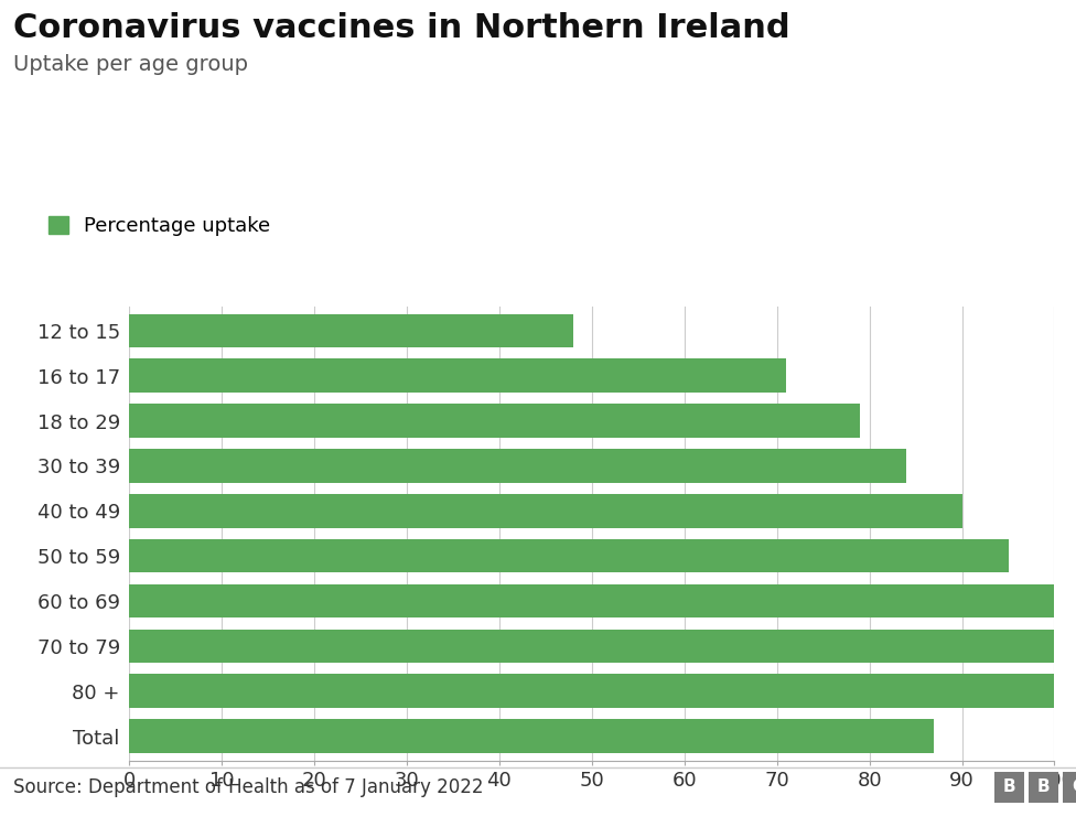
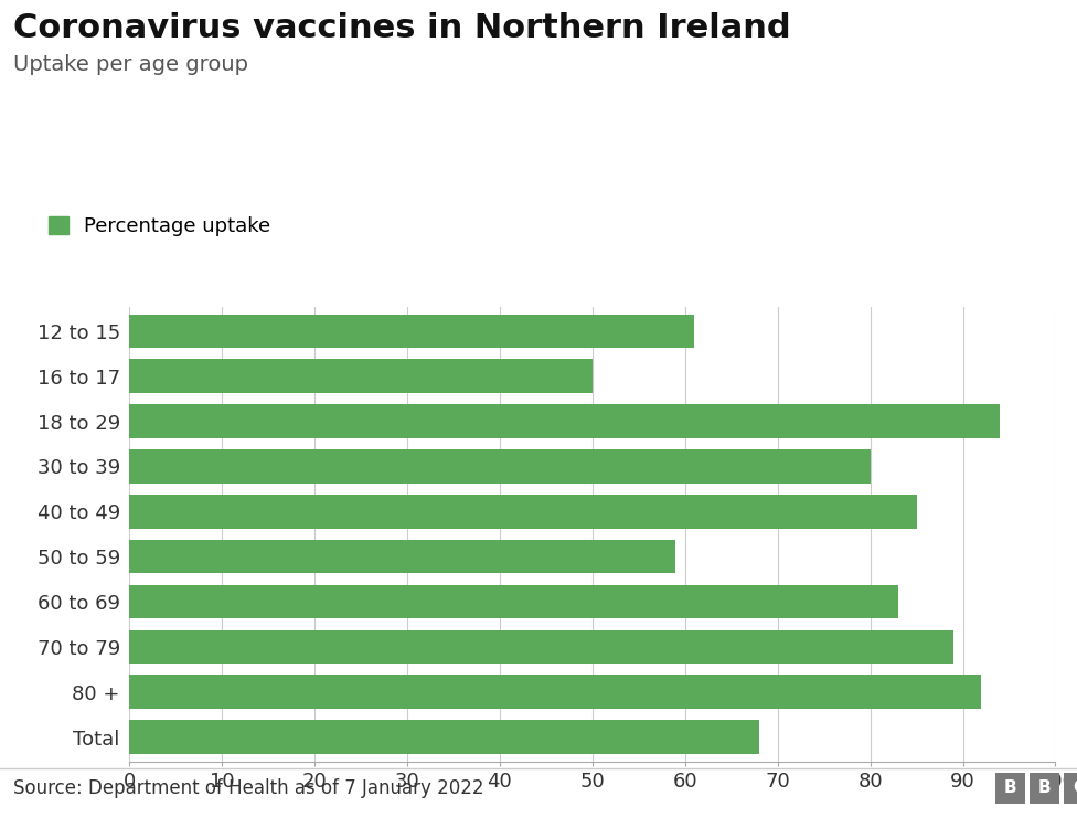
12 to 15: 48 -> 61
16 to 17: 71 -> 50
18 to 29: 79 -> 94
30 to 39: 84 -> 80
40 to 49: 90 -> 85
50 to 59: 95 -> 59
60 to 69: 100 -> 83
70 to 79: 100 -> 89
80 +: 100 -> 92
Total: 87 -> 68
